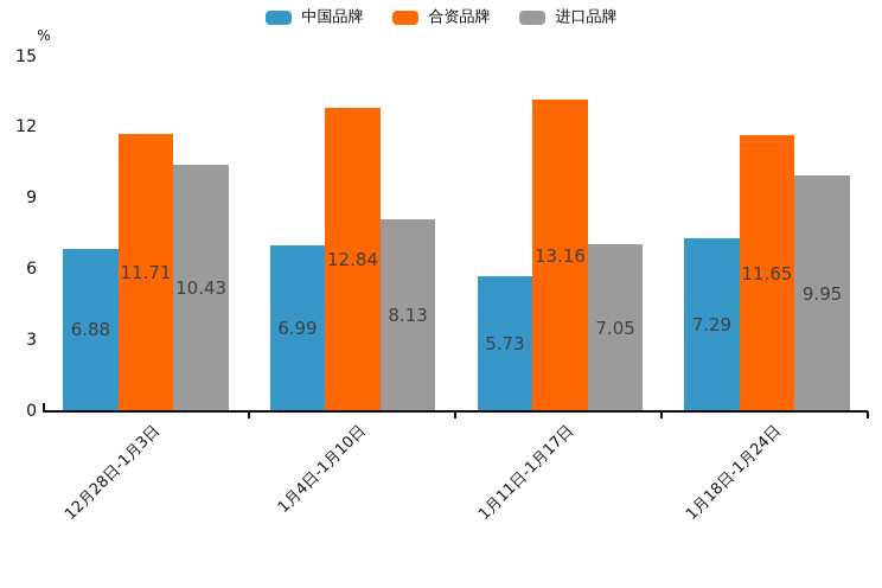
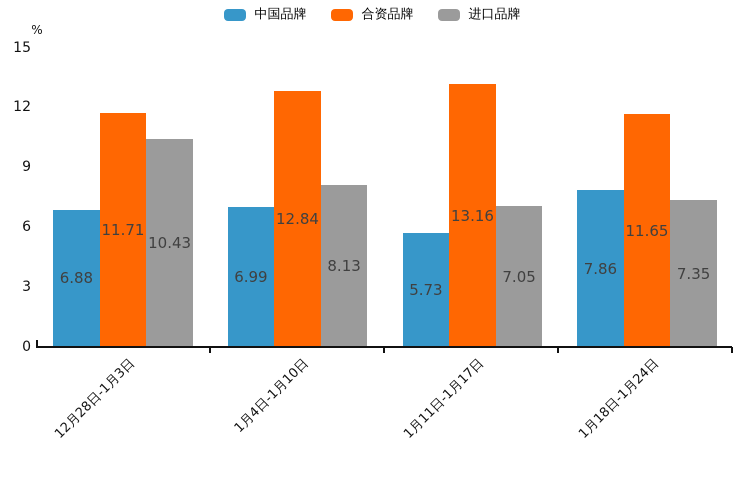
中国品牌/1月18日-1月24日: 7.29 -> 7.86
进口品牌/1月18日-1月24日: 9.95 -> 7.35
